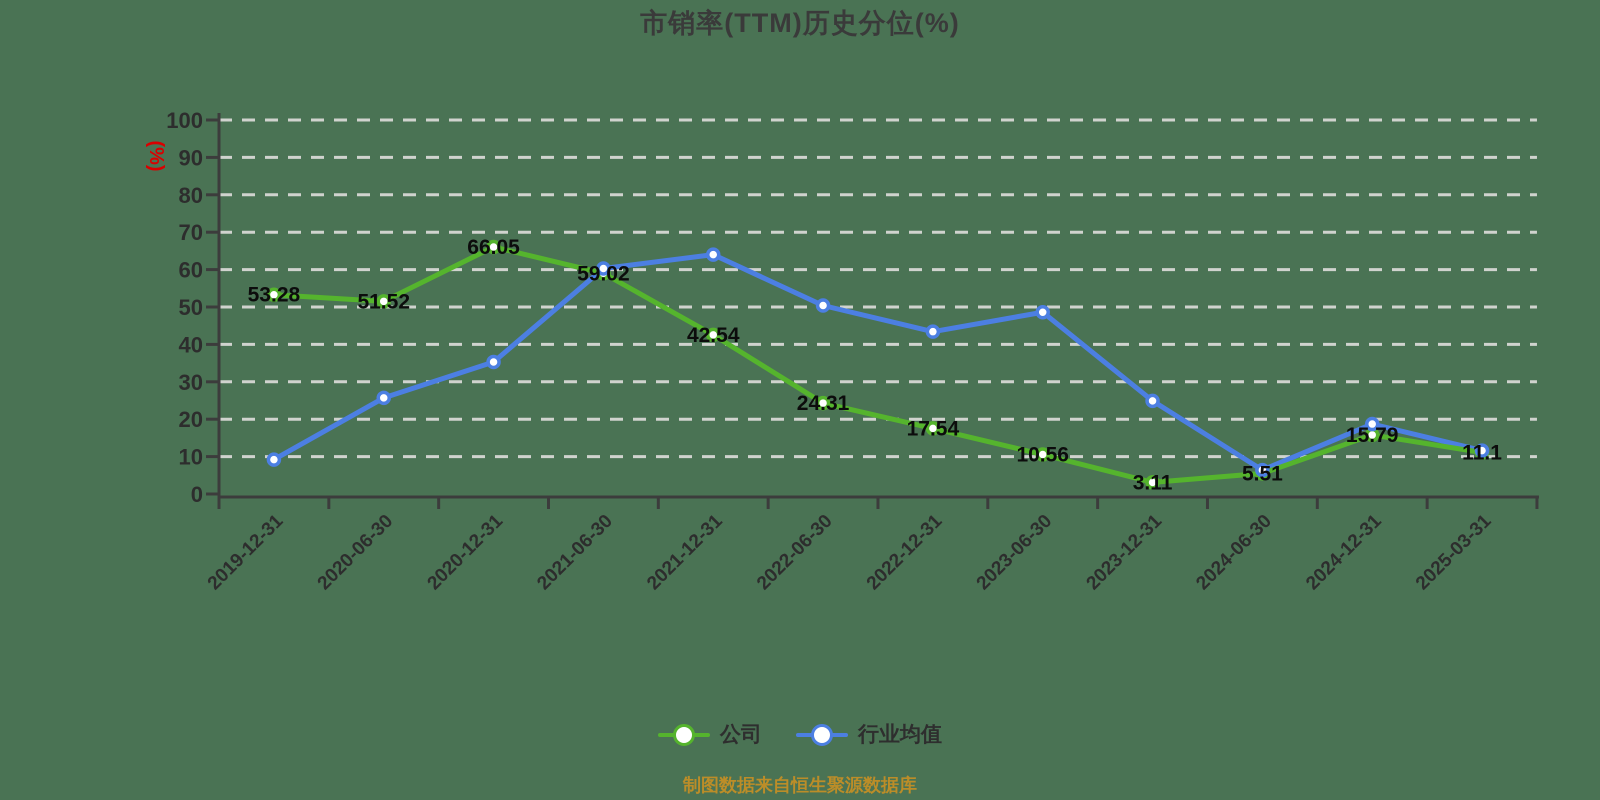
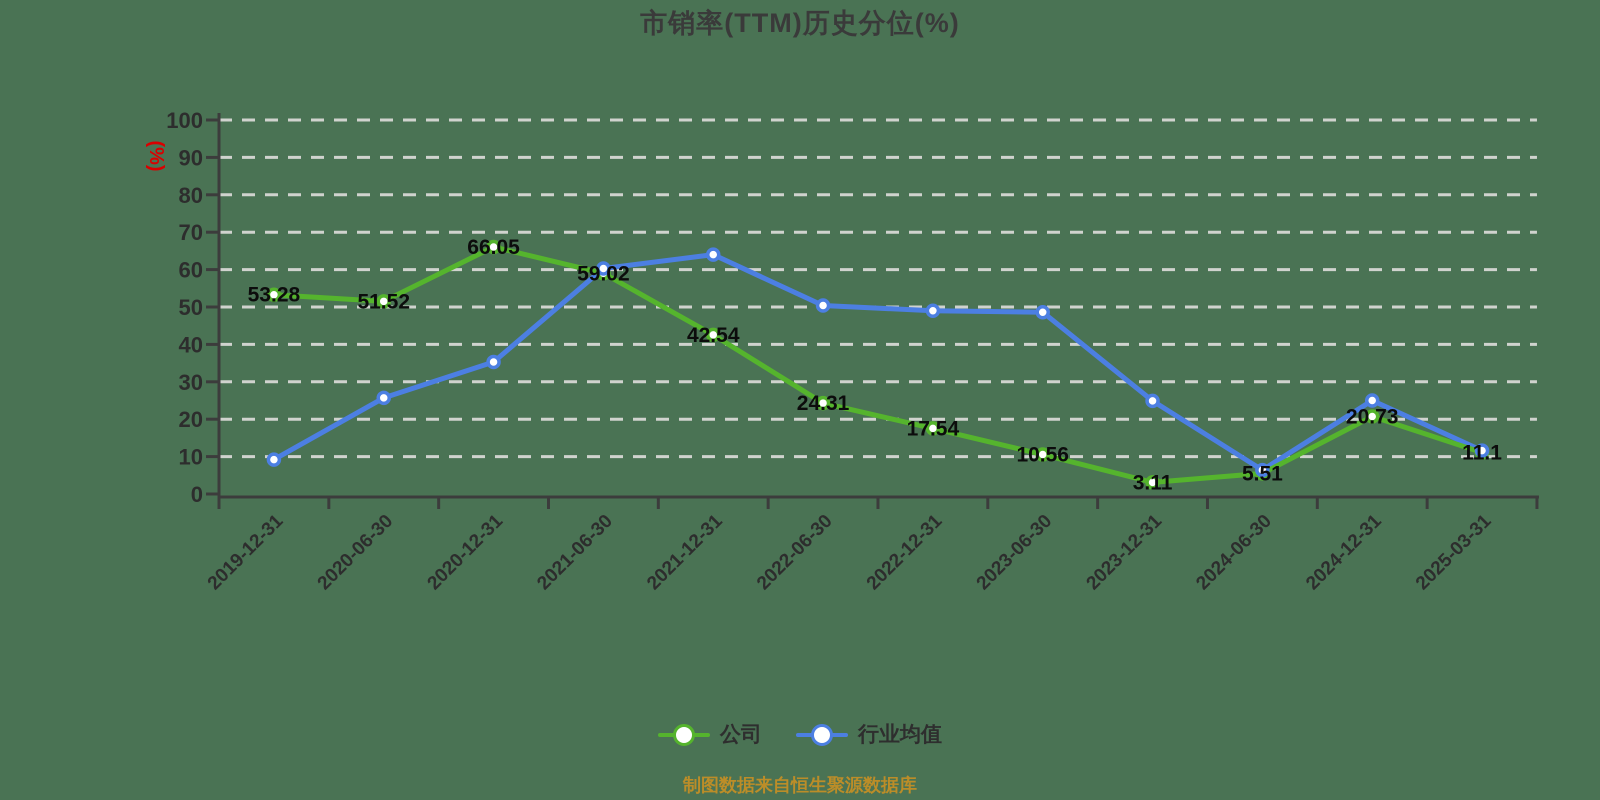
行业均值/2022-12-31: 43 -> 49
公司/2024-12-31: 15.79 -> 20.73
行业均值/2024-12-31: 19 -> 25
